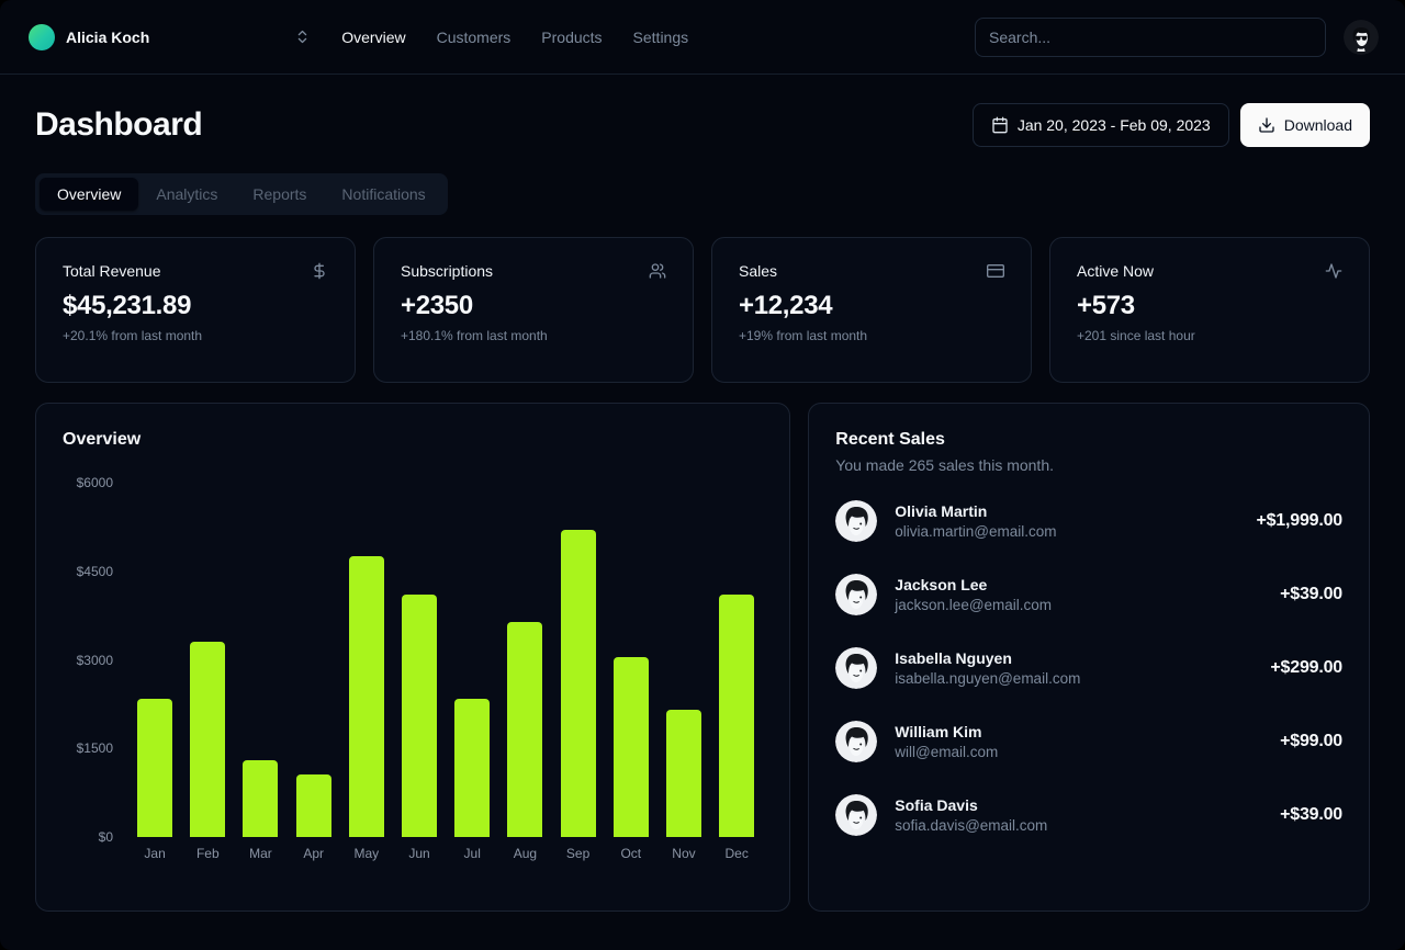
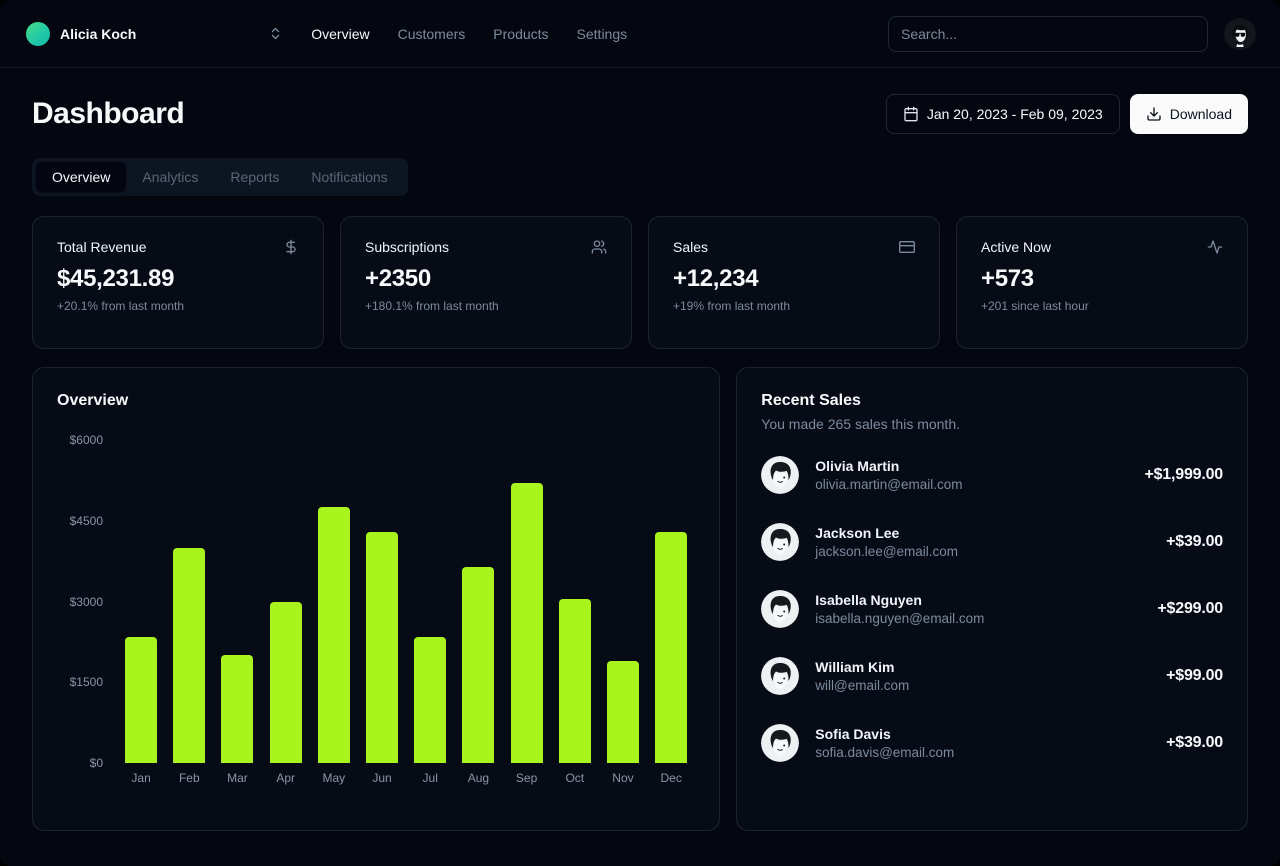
Feb: $3300 -> $4000
Mar: $1300 -> $2000
Apr: $1000 -> $3000
Jun: $4100 -> $4300
Nov: $2200 -> $1900
Dec: $4100 -> $4300
